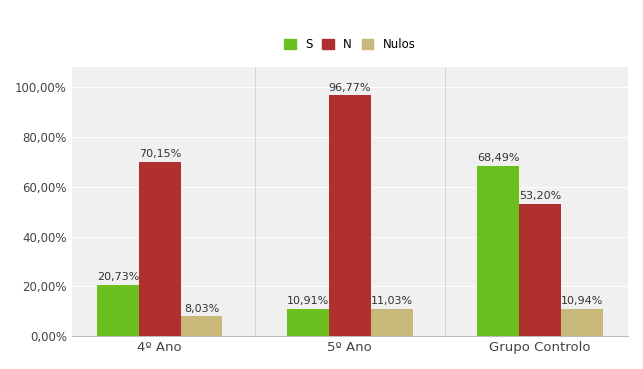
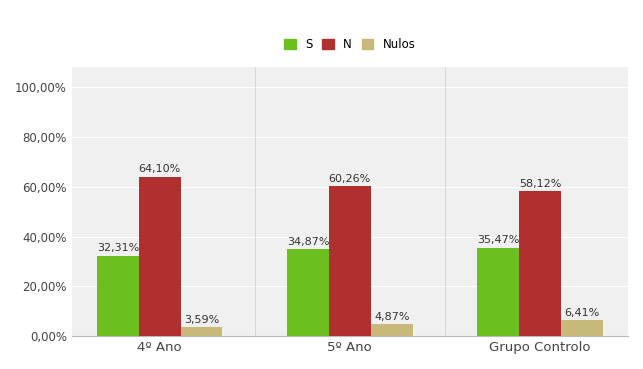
S/4º Ano: 20,73% -> 32,31%
N/4º Ano: 70,15% -> 64,10%
Nulos/4º Ano: 8,03% -> 3,59%
S/5º Ano: 10,91% -> 34,87%
N/5º Ano: 96,77% -> 60,26%
Nulos/5º Ano: 11,03% -> 4,87%
S/Grupo Controlo: 68,49% -> 35,47%
N/Grupo Controlo: 53,20% -> 58,12%
Nulos/Grupo Controlo: 10,94% -> 6,41%
